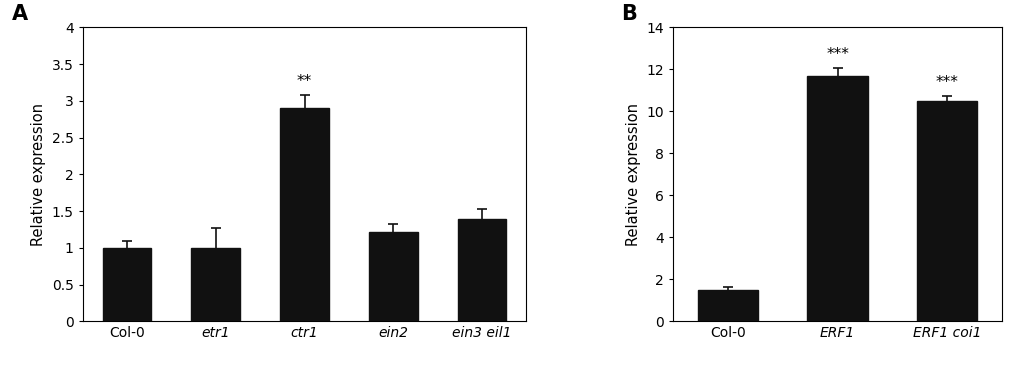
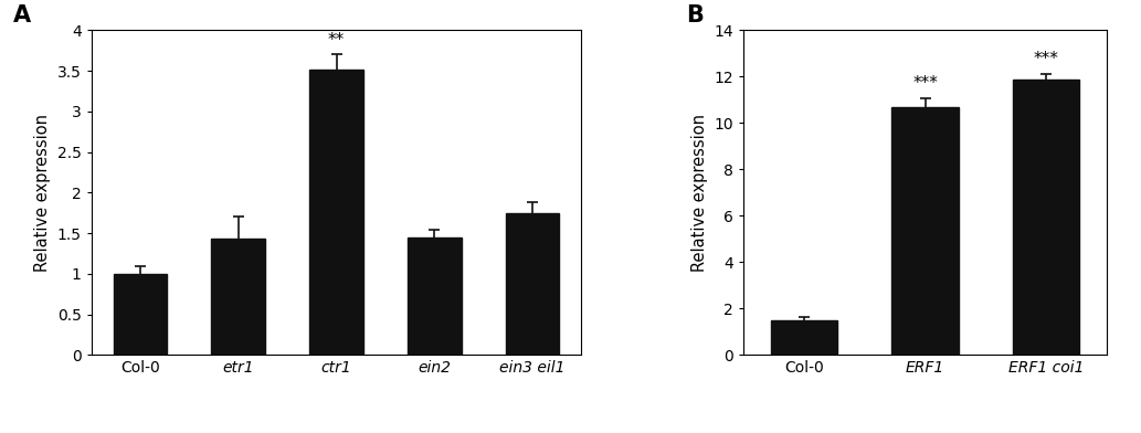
etr1: 1.00 -> 1.43
ctr1: 2.90 -> 3.52
ein2: 1.22 -> 1.45
ein3 eil1: 1.40 -> 1.75
ERF1: 11.7 -> 10.7
ERF1 coi1: 10.5 -> 11.9
